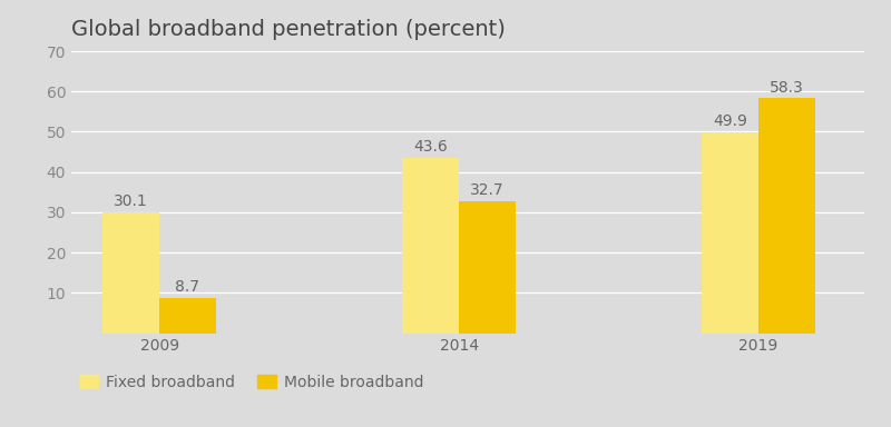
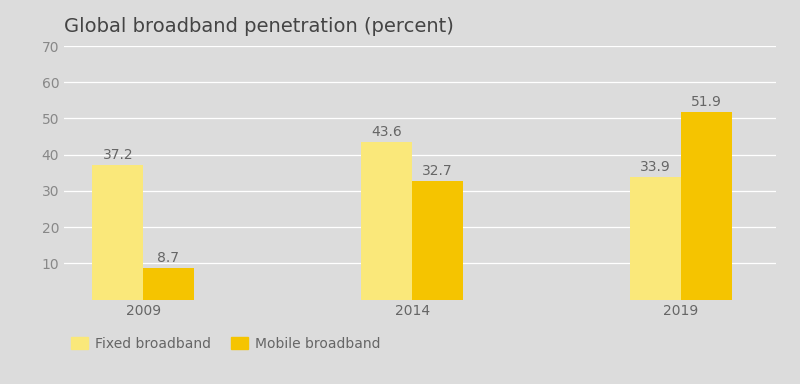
Fixed broadband/2009: 30.1 -> 37.2
Fixed broadband/2019: 49.9 -> 33.9
Mobile broadband/2019: 58.3 -> 51.9
